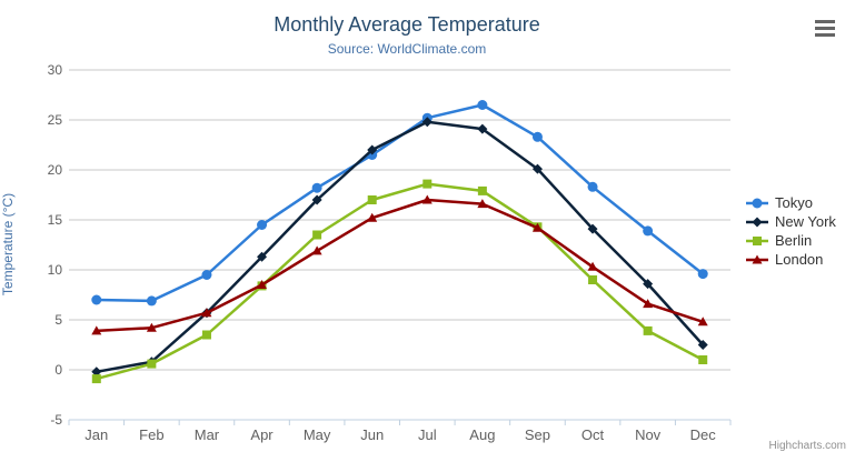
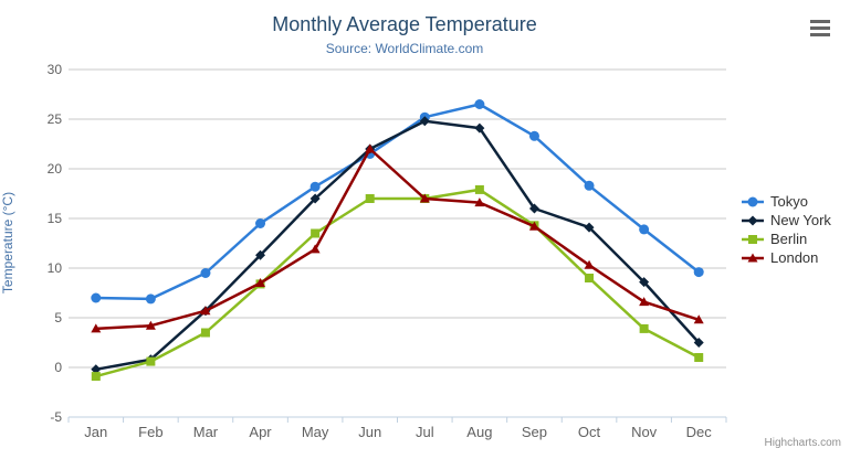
London/Jun: 15 -> 22
Berlin/Jul: 19 -> 17
New York/Sep: 20 -> 16
